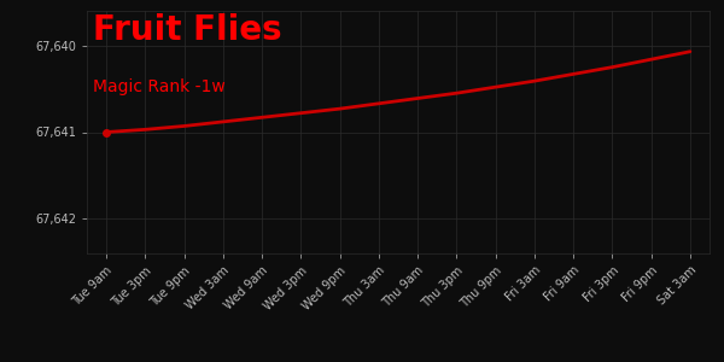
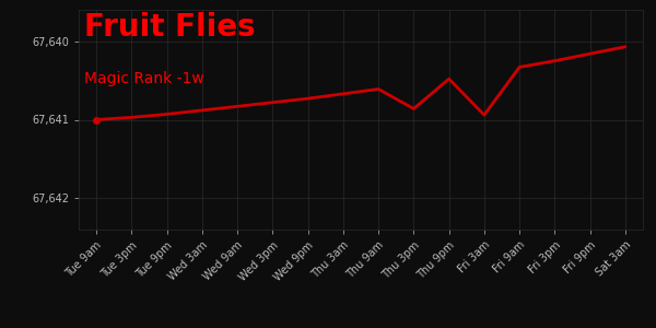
Thu 3pm: 67,640.55 -> 67,640.86
Fri 3am: 67,640.41 -> 67,640.94
